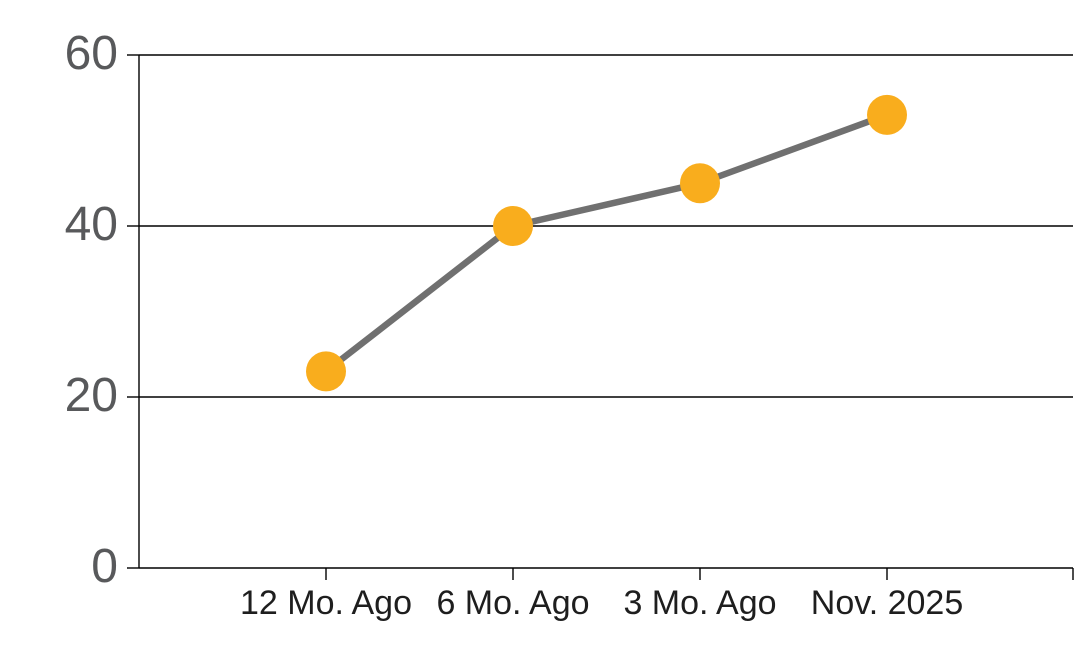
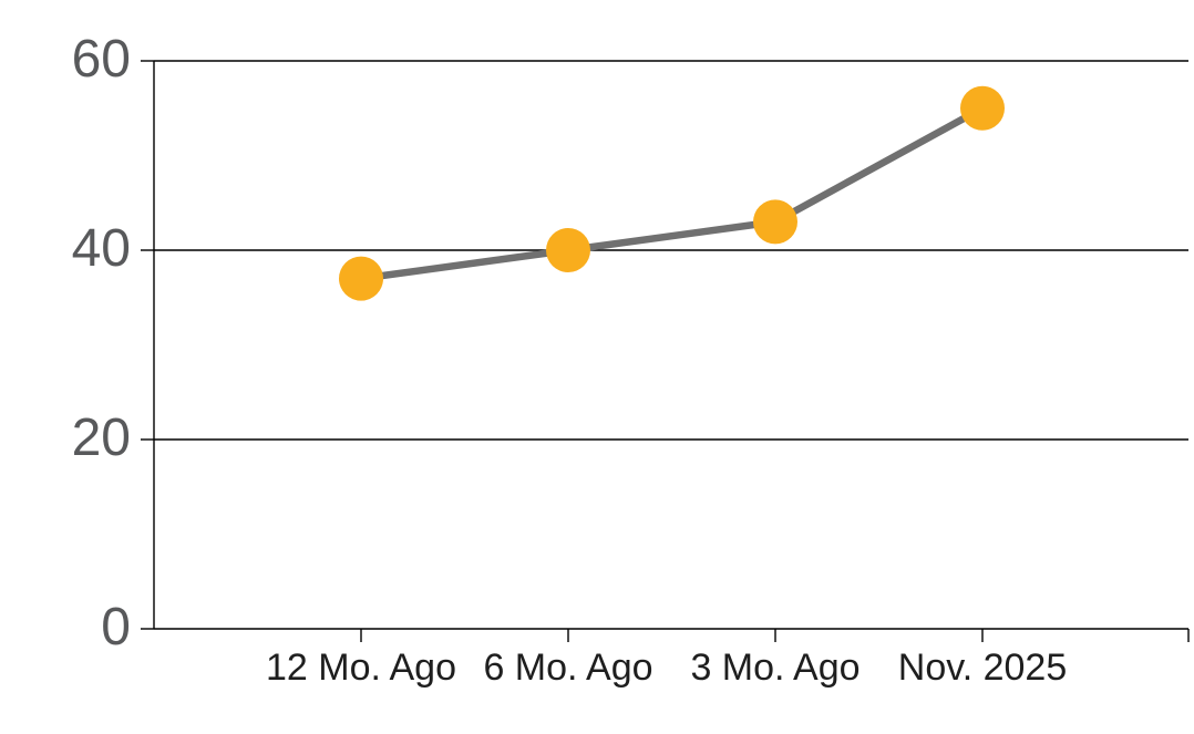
12 Mo. Ago: 23 -> 37
3 Mo. Ago: 45 -> 43
Nov. 2025: 53 -> 55
